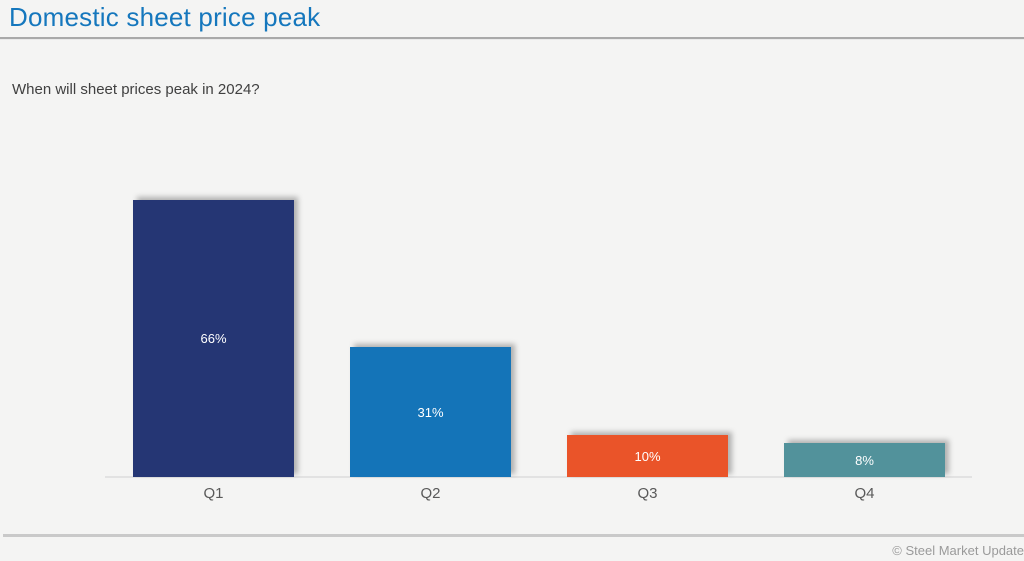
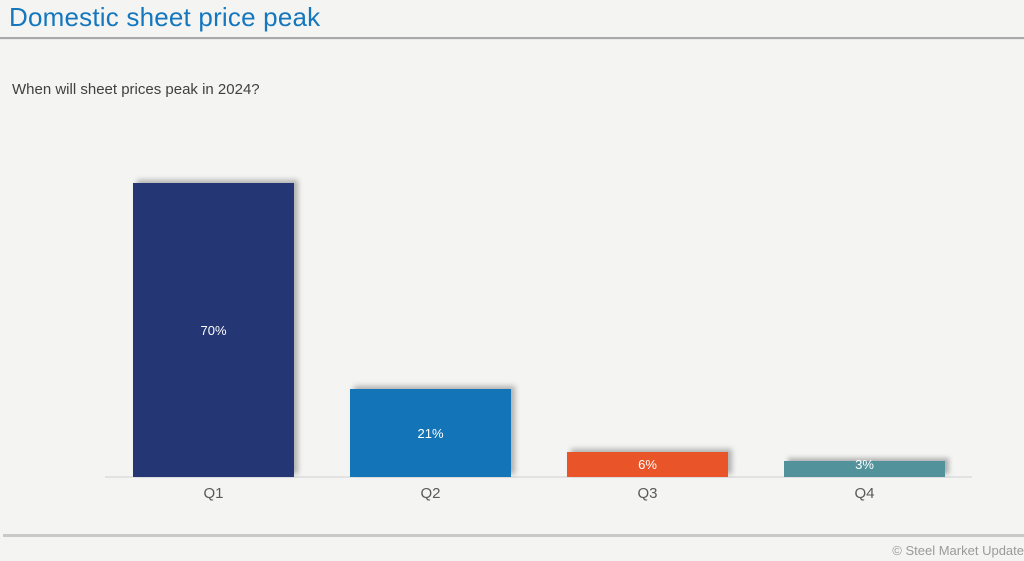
Q1: 66% -> 70%
Q2: 31% -> 21%
Q3: 10% -> 6%
Q4: 8% -> 3%
